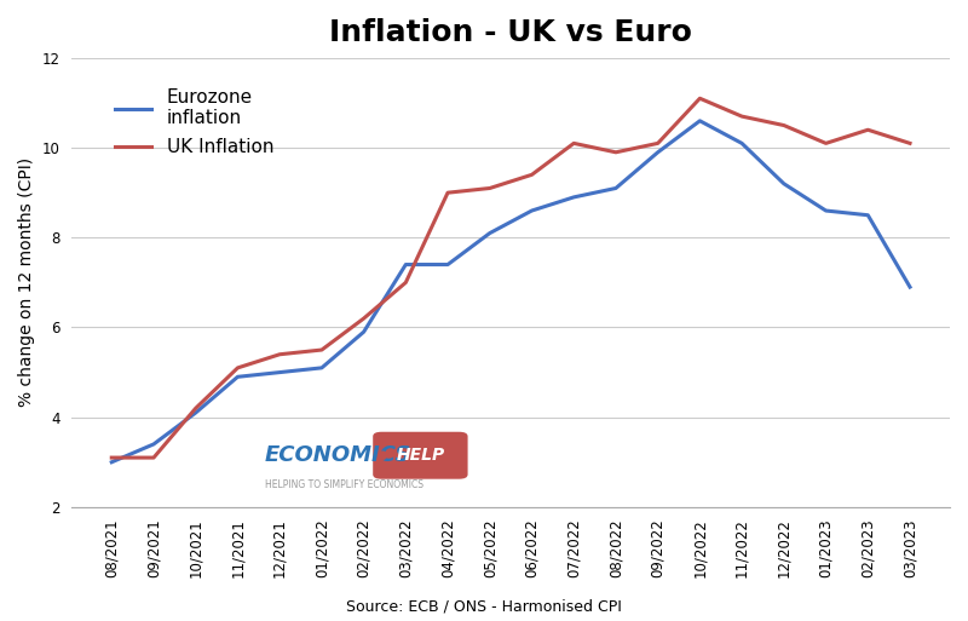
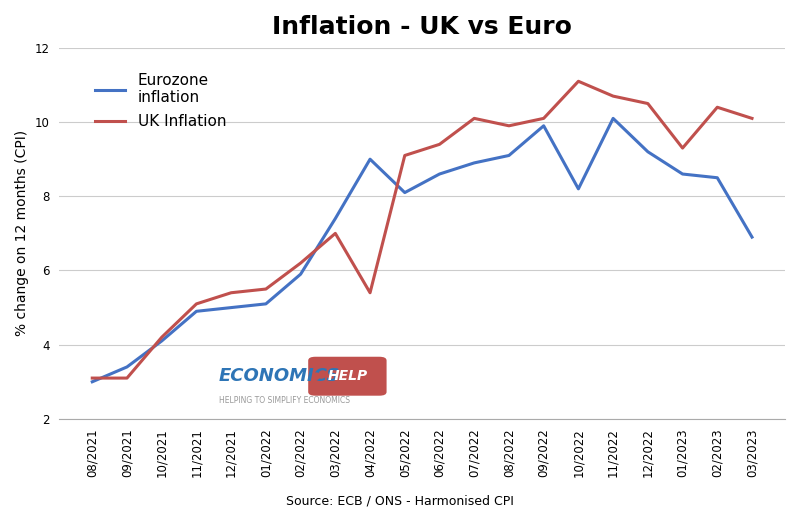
Eurozone inflation/04/2022: 7.4 -> 9.0
UK Inflation/04/2022: 9.0 -> 5.4
Eurozone inflation/10/2022: 10.6 -> 8.2
UK Inflation/01/2023: 10.1 -> 9.3
